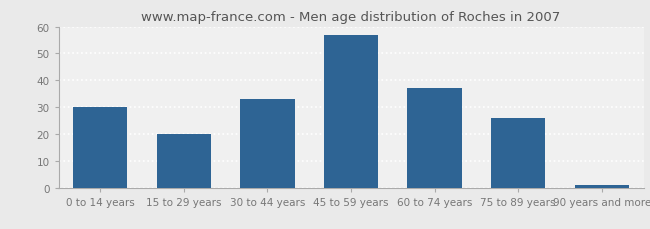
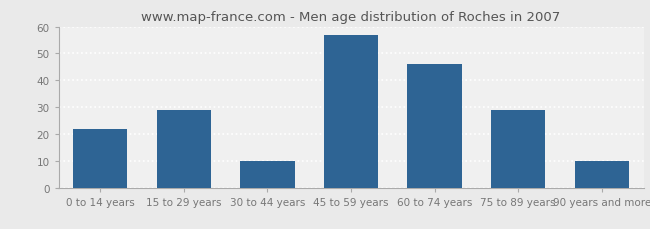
0 to 14 years: 30 -> 22
15 to 29 years: 20 -> 29
30 to 44 years: 33 -> 10
60 to 74 years: 37 -> 46
75 to 89 years: 26 -> 29
90 years and more: 1 -> 10
